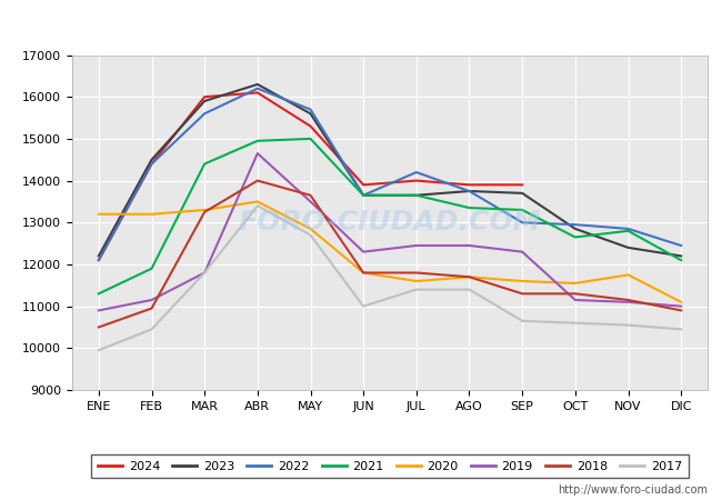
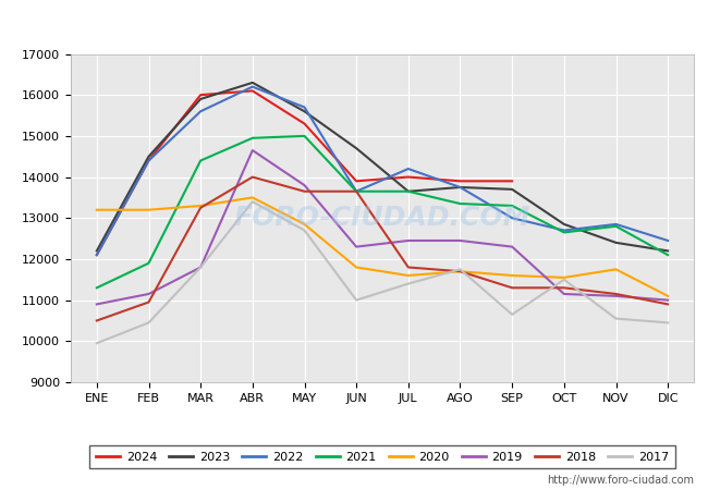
2019/MAY: 13500 -> 13800
2023/JUN: 13650 -> 14700
2018/JUN: 11800 -> 13650
2017/AGO: 11400 -> 11750
2022/OCT: 12950 -> 12700
2017/OCT: 10600 -> 11500
